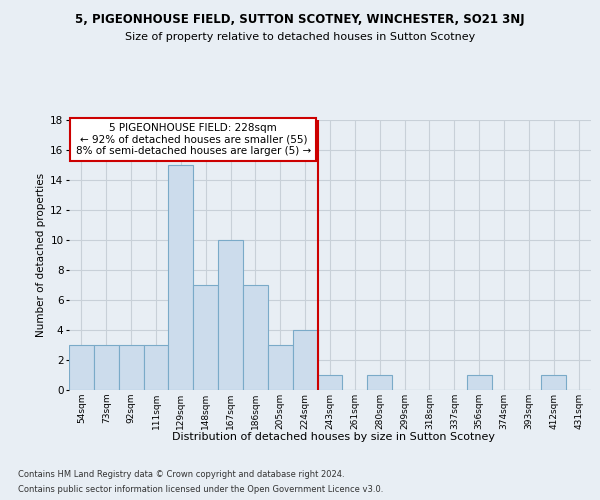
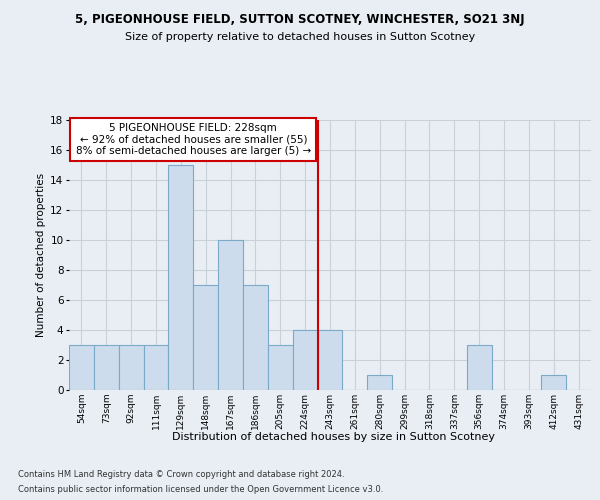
243sqm: 1 -> 4
356sqm: 1 -> 3
